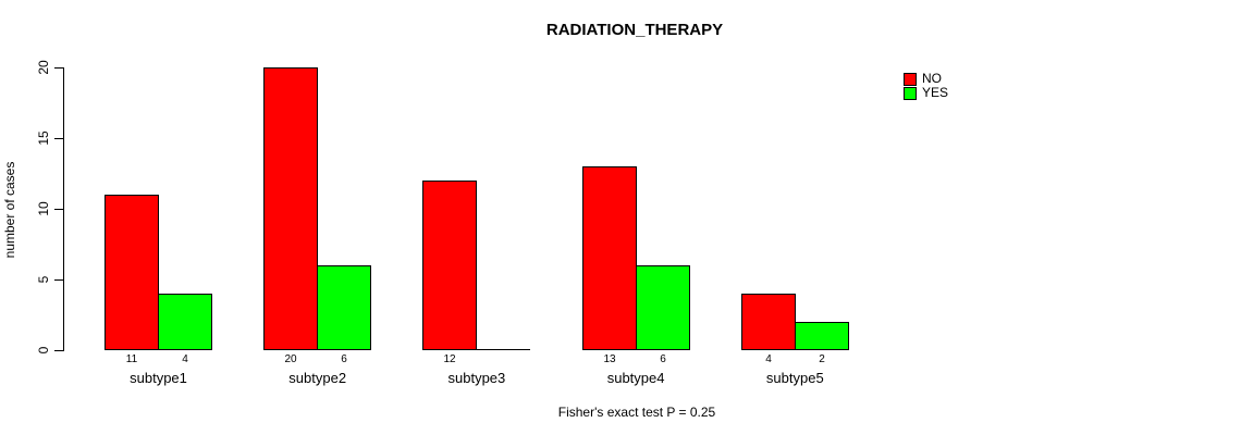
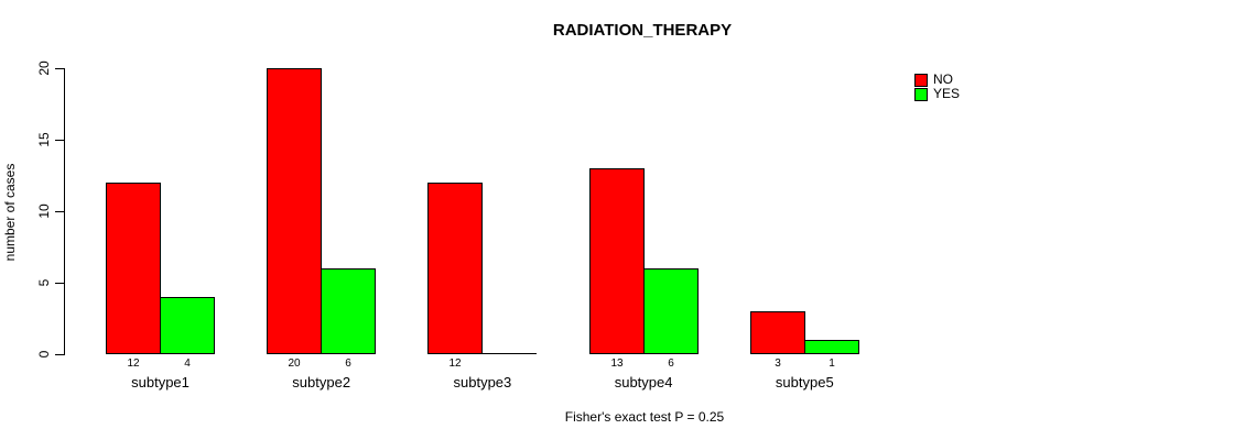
NO/subtype1: 11 -> 12
NO/subtype5: 4 -> 3
YES/subtype5: 2 -> 1
